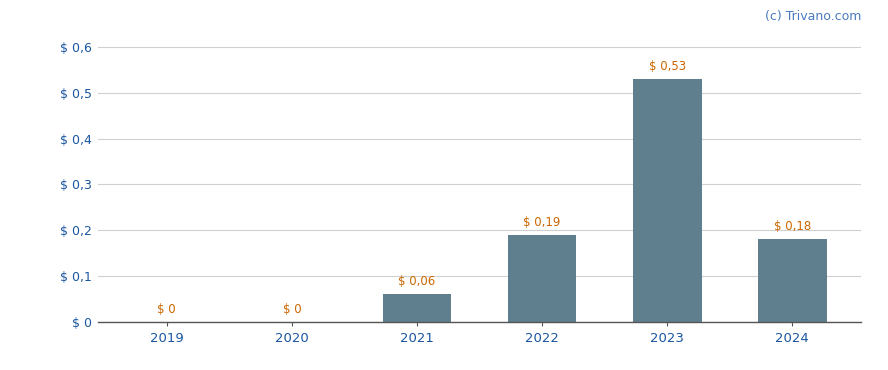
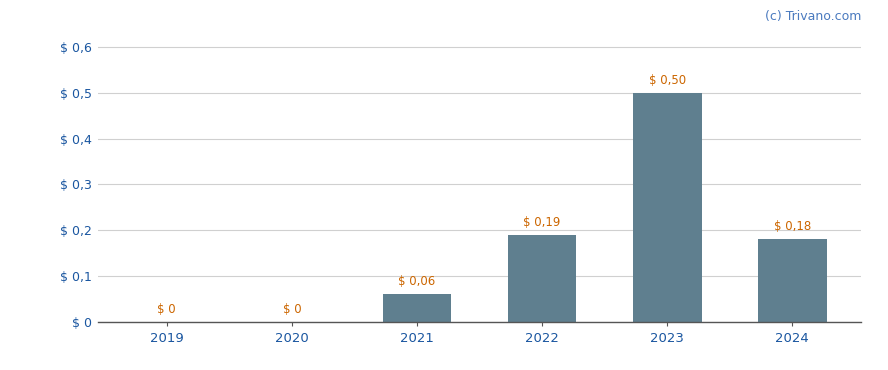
2023: 0,53 -> 0,50
